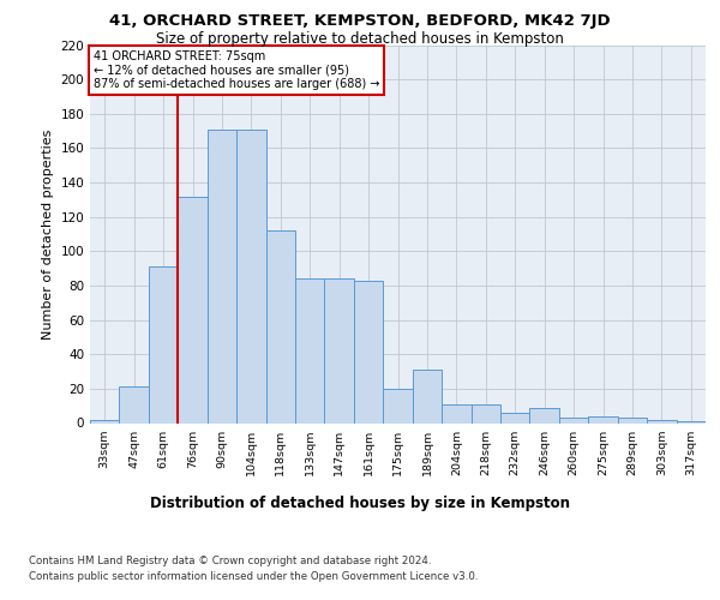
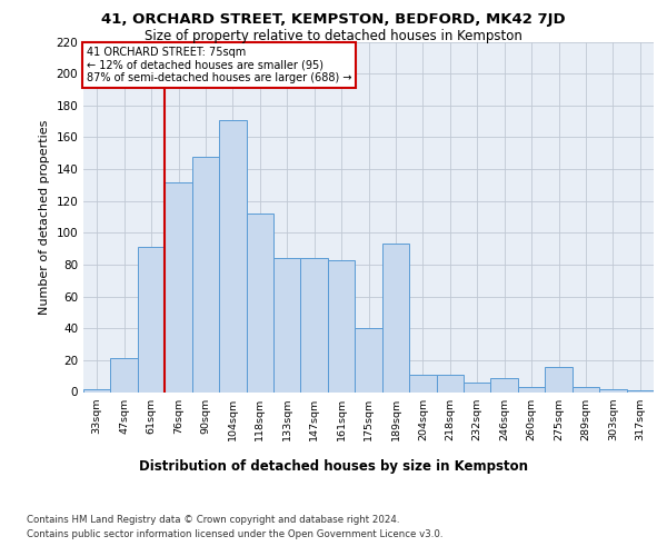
90sqm: 171 -> 148
175sqm: 20 -> 40
189sqm: 31 -> 93
275sqm: 4 -> 16
